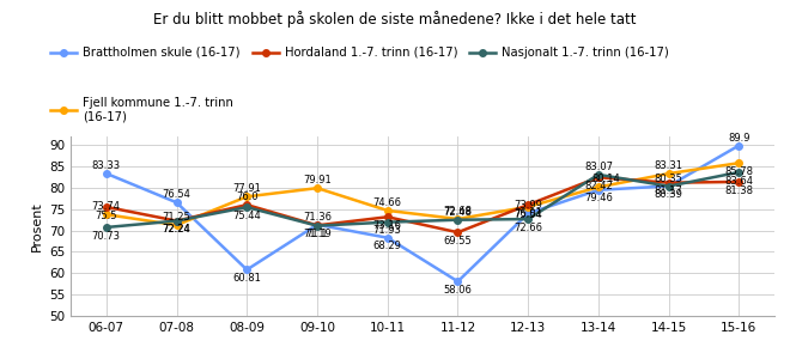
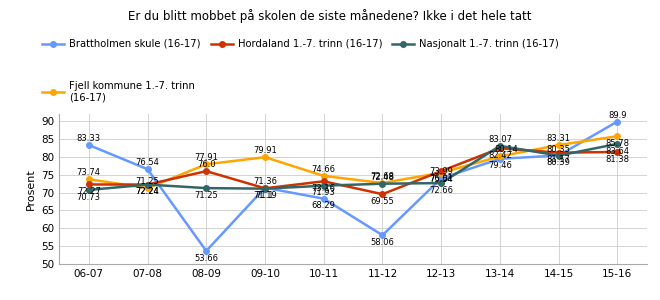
Hordaland 1.-7. trinn (16-17)/06-07: 75.5 -> 72.3
Brattholmen skule (16-17)/08-09: 60.81 -> 53.66
Nasjonalt 1.-7. trinn (16-17)/08-09: 75.44 -> 71.25
